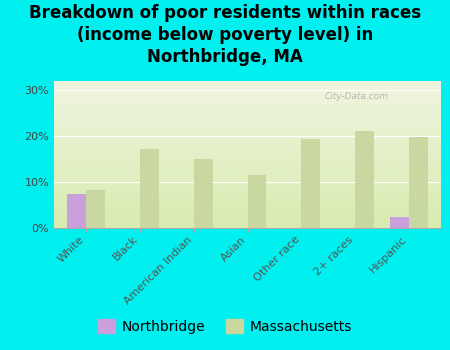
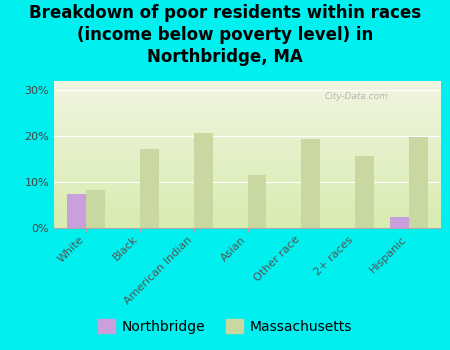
Massachusetts/American Indian: 15.0% -> 20.5%
Massachusetts/2+ races: 21.0% -> 15.5%
